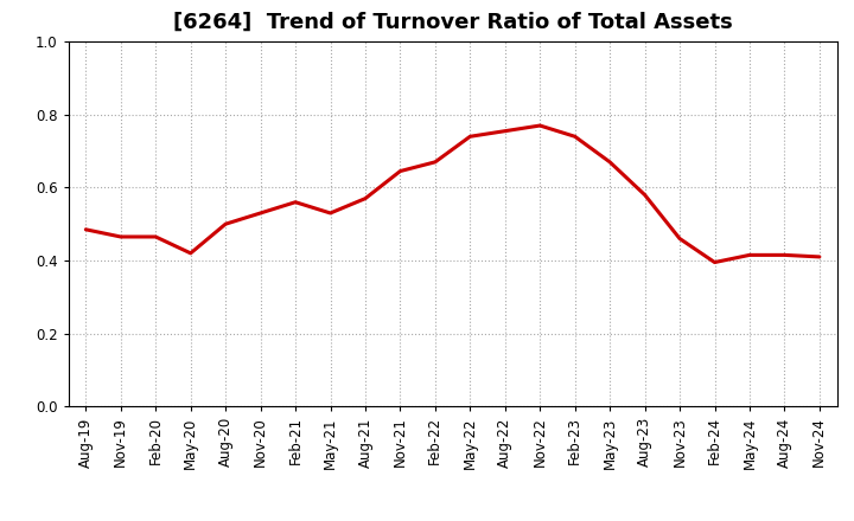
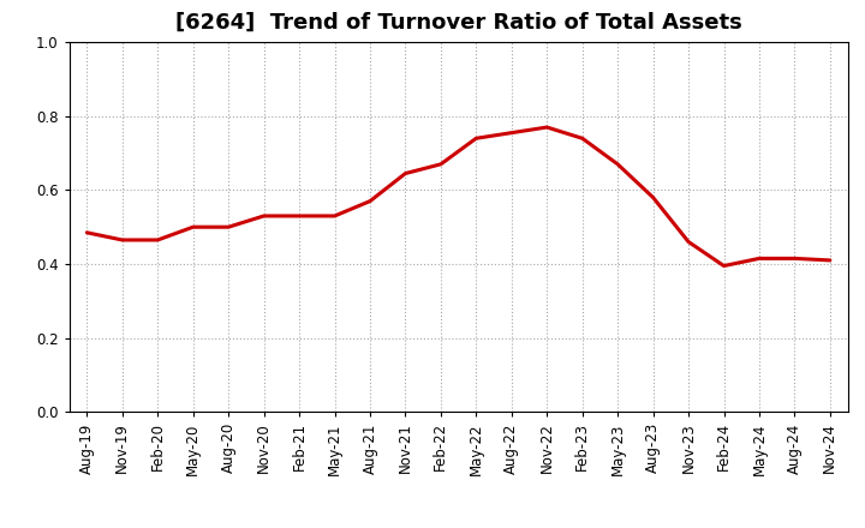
May-20: 0.420 -> 0.500
Feb-21: 0.560 -> 0.530
